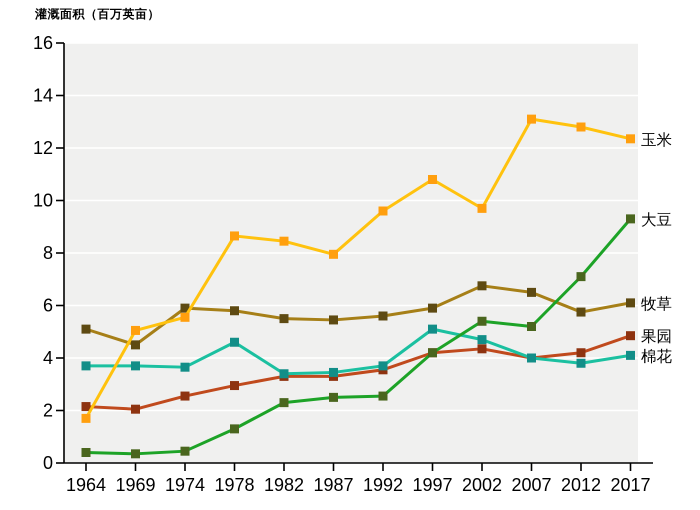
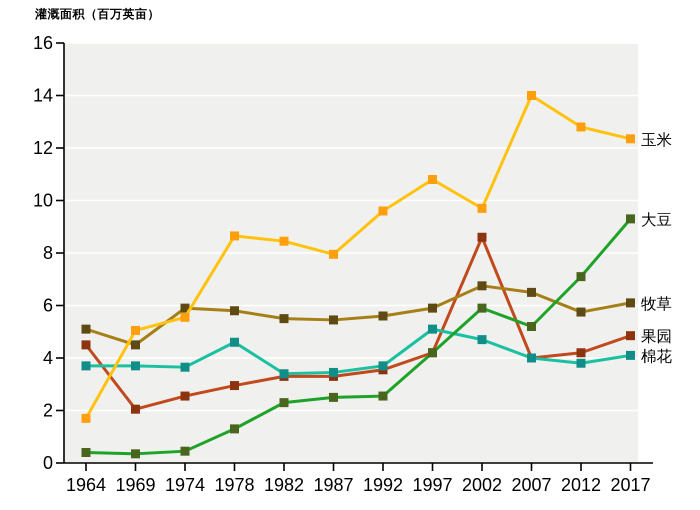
果园/1964: 2.1 -> 4.5
果园/2002: 4.3 -> 8.6
大豆/2002: 5.4 -> 5.9
玉米/2007: 13.1 -> 14.0
